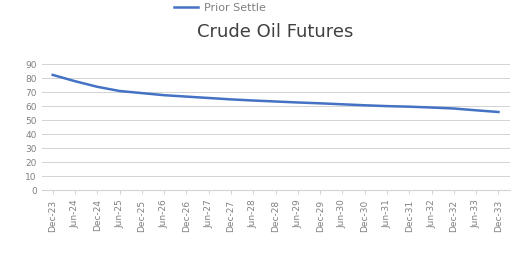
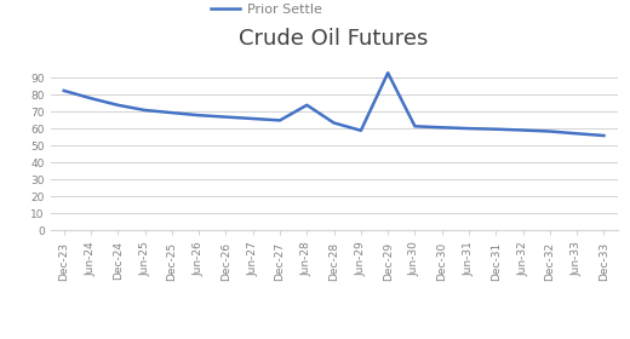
Jun-28: 64 -> 74
Jun-29: 63 -> 59
Dec-29: 62 -> 93
